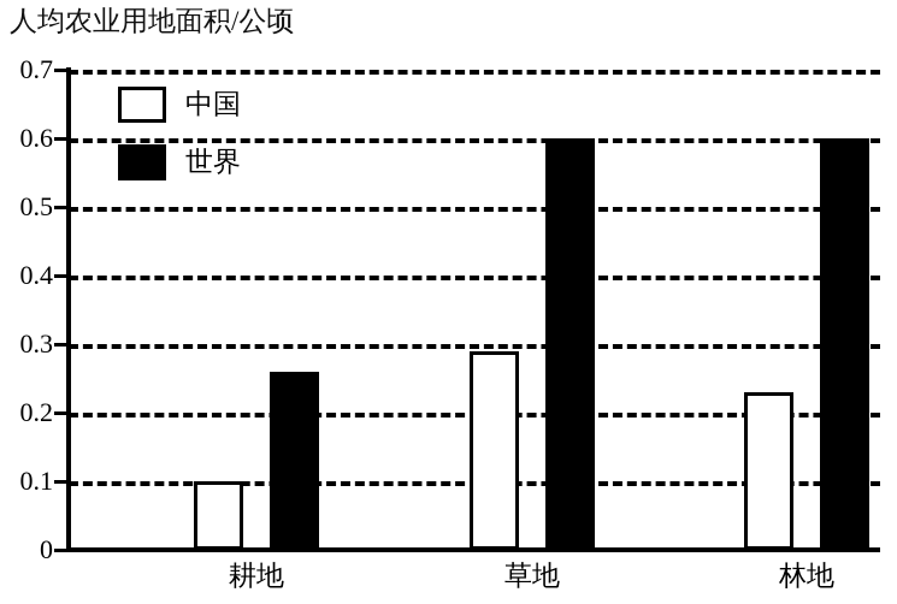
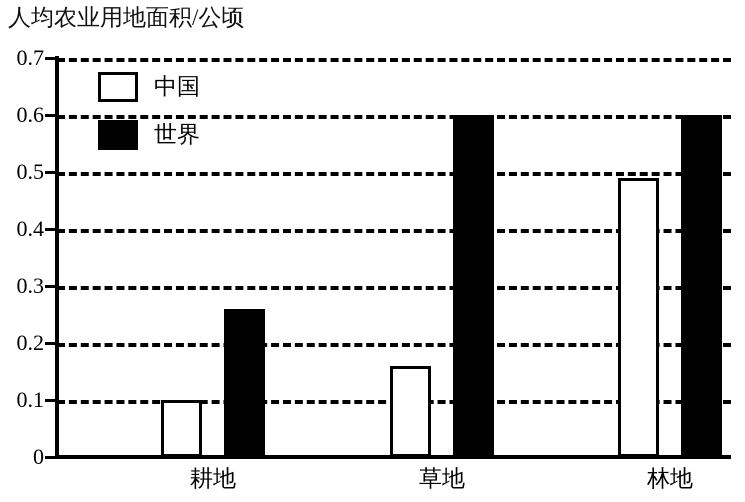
中国/草地: 0.29 -> 0.16
中国/林地: 0.23 -> 0.49
